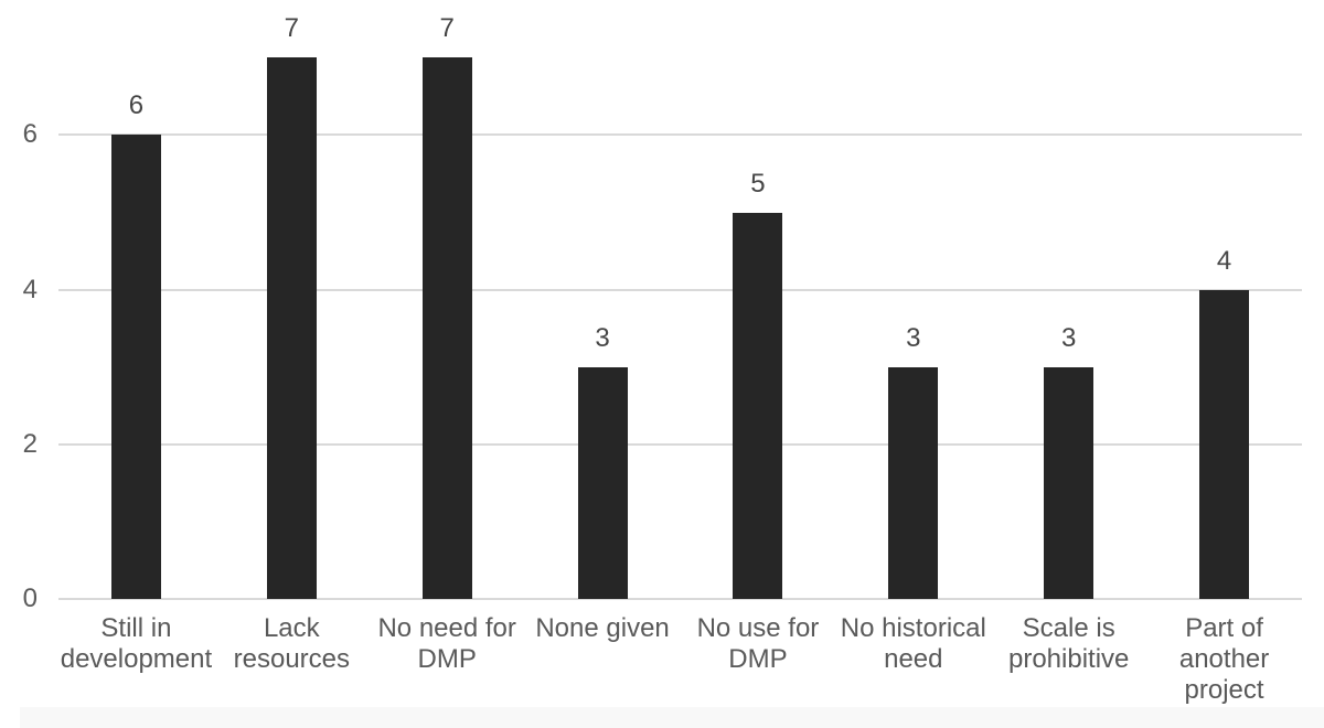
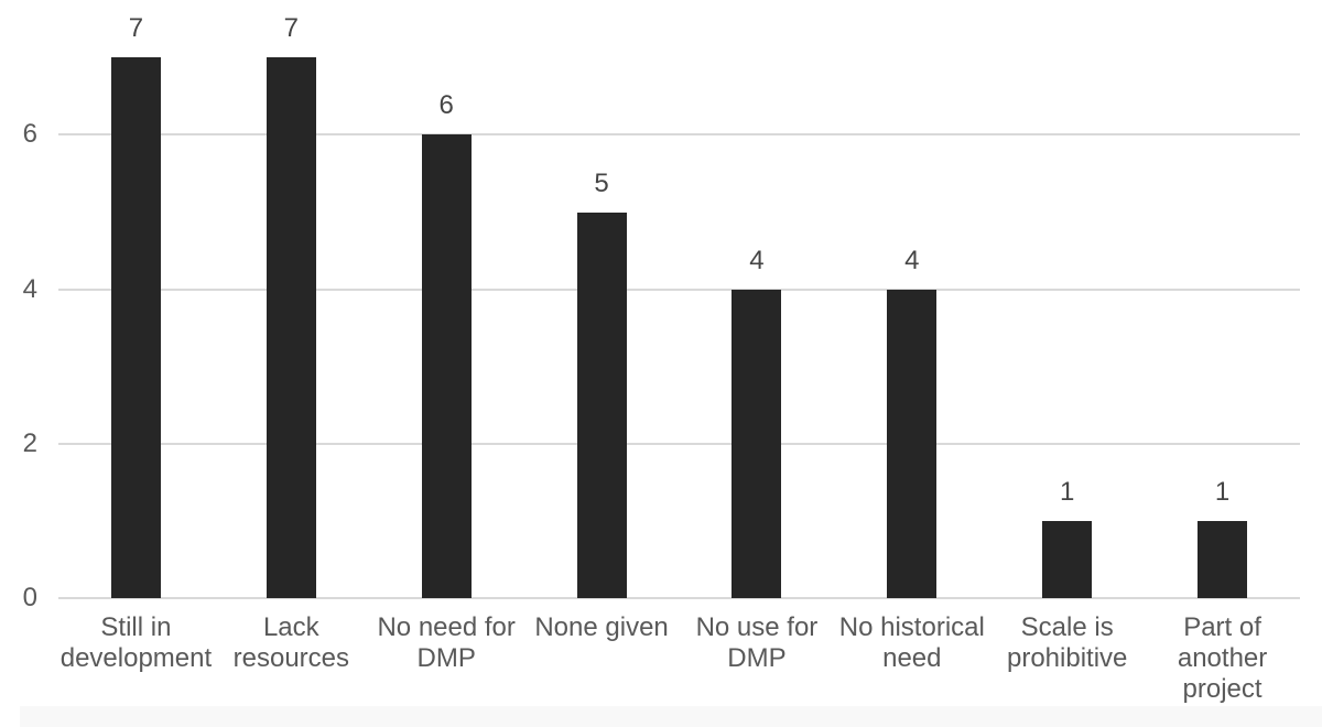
Still in development: 6 -> 7
No need for DMP: 7 -> 6
None given: 3 -> 5
No use for DMP: 5 -> 4
No historical need: 3 -> 4
Scale is prohibitive: 3 -> 1
Part of another project: 4 -> 1
